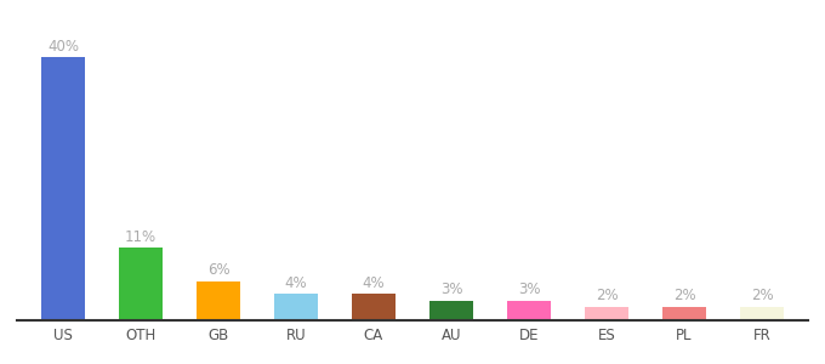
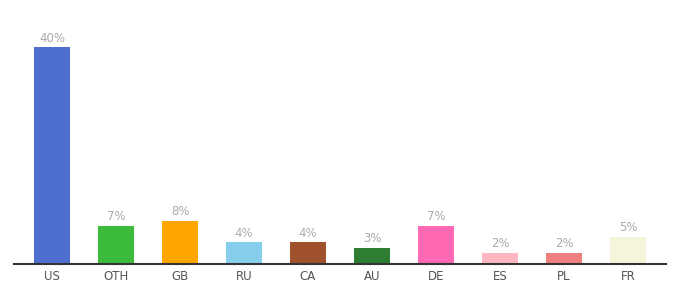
OTH: 11% -> 7%
GB: 6% -> 8%
DE: 3% -> 7%
FR: 2% -> 5%
